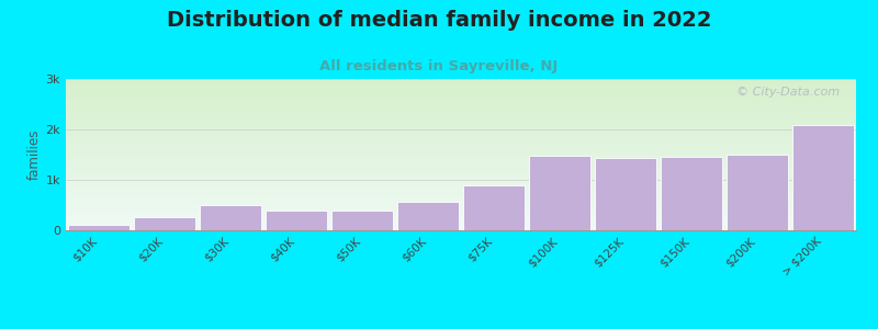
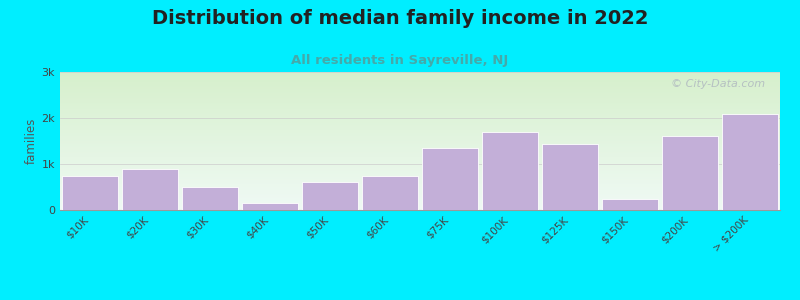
$10K: 0.12k -> 0.75k
$20K: 0.27k -> 0.90k
$40K: 0.39k -> 0.15k
$50K: 0.39k -> 0.60k
$60K: 0.56k -> 0.75k
$75K: 0.90k -> 1.35k
$100K: 1.48k -> 1.70k
$150K: 1.46k -> 0.25k
$200K: 1.49k -> 1.60k
